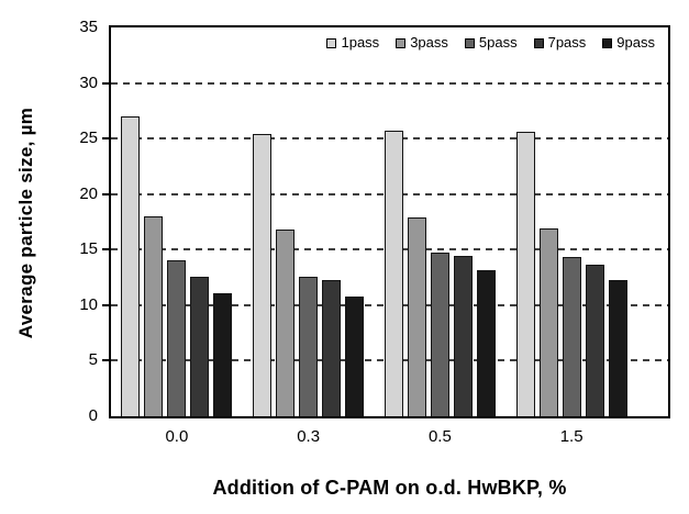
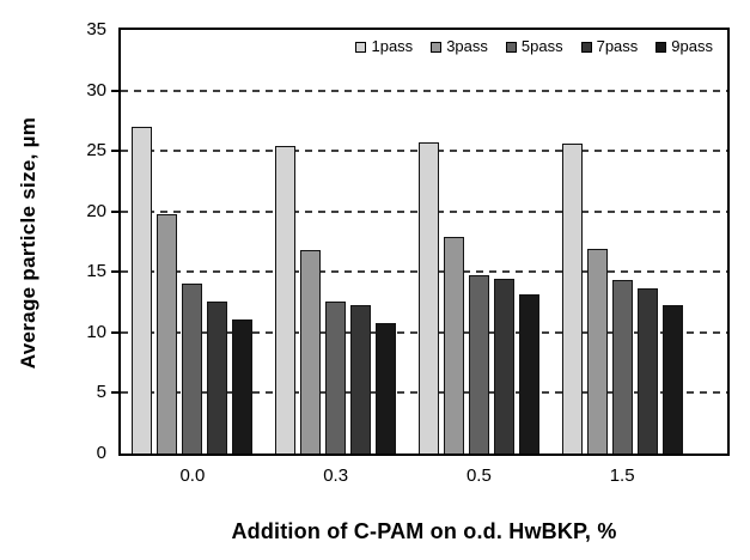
3pass/0.0: 18.0 -> 19.8
